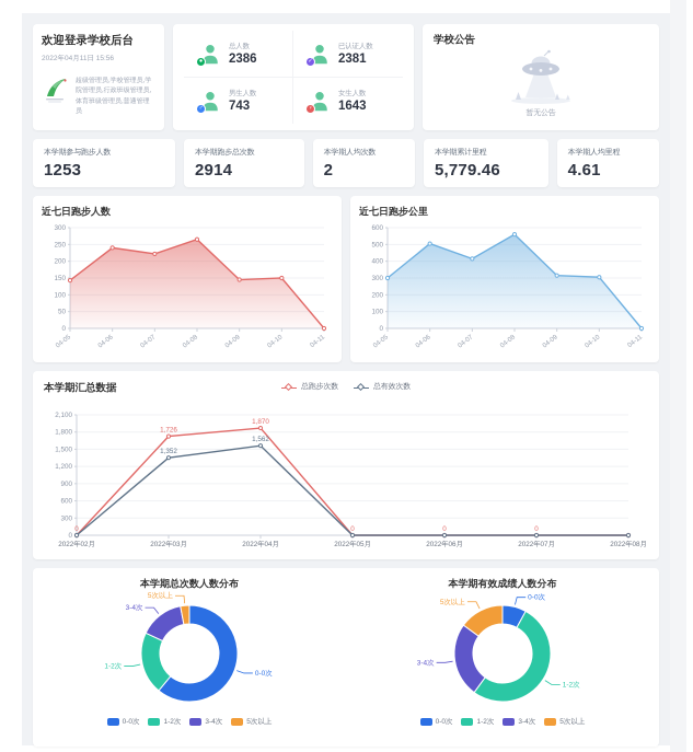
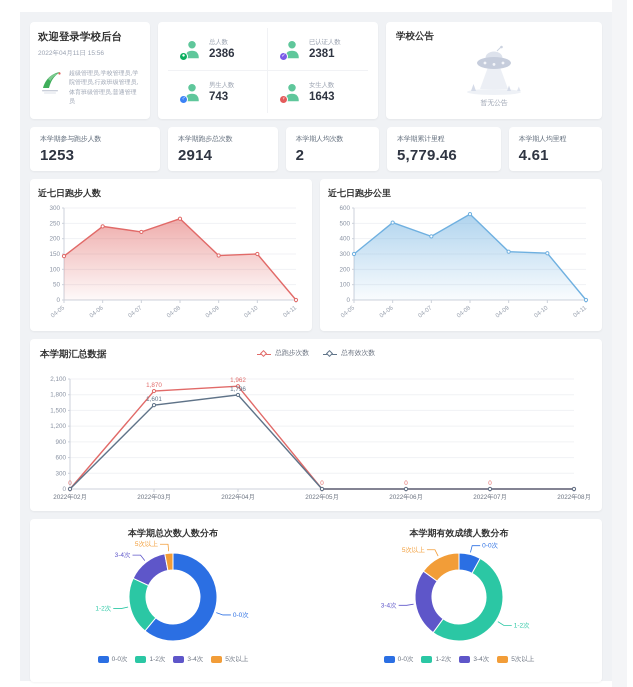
本学期汇总数据/总跑步次数/2022年03月: 1,726 -> 1,870
本学期汇总数据/总有效次数/2022年03月: 1,352 -> 1,601
本学期汇总数据/总跑步次数/2022年04月: 1,870 -> 1,962
本学期汇总数据/总有效次数/2022年04月: 1,562 -> 1,796
